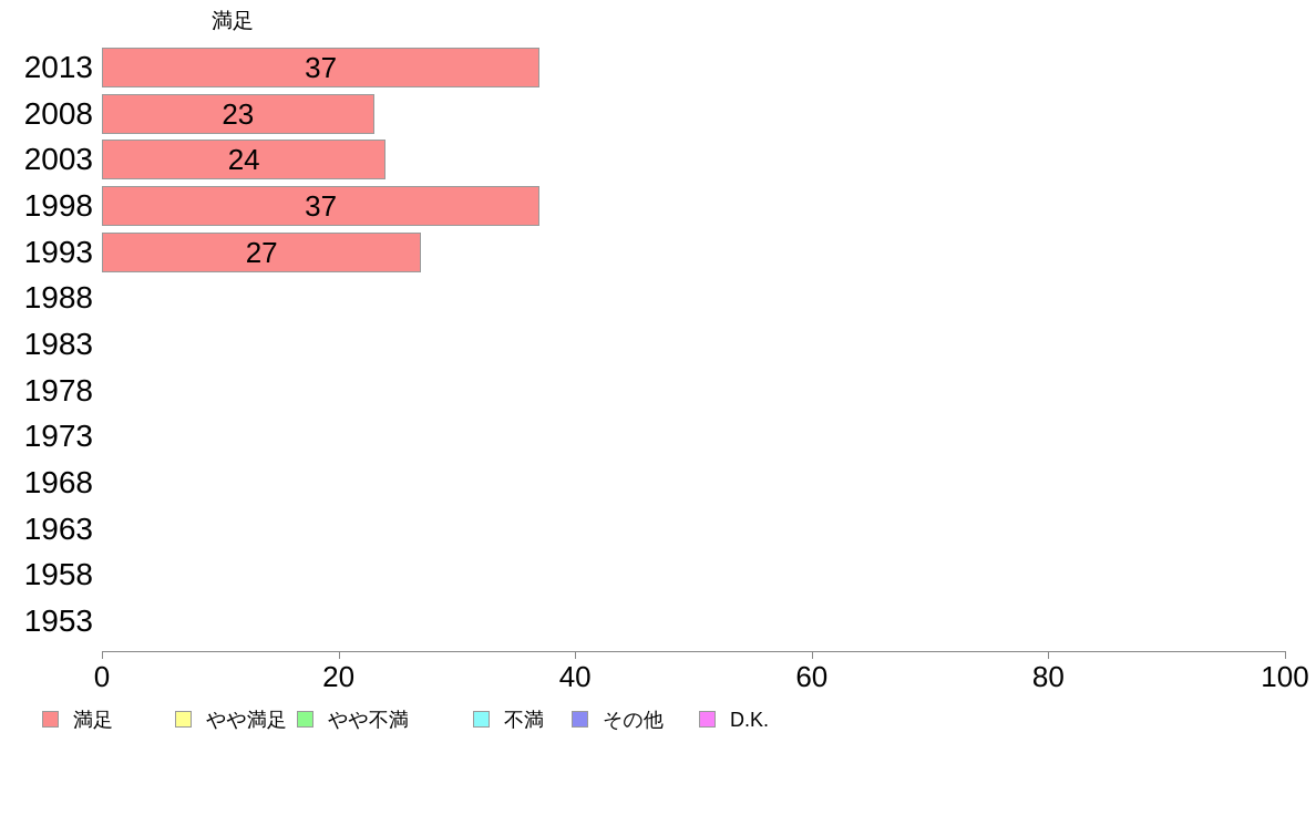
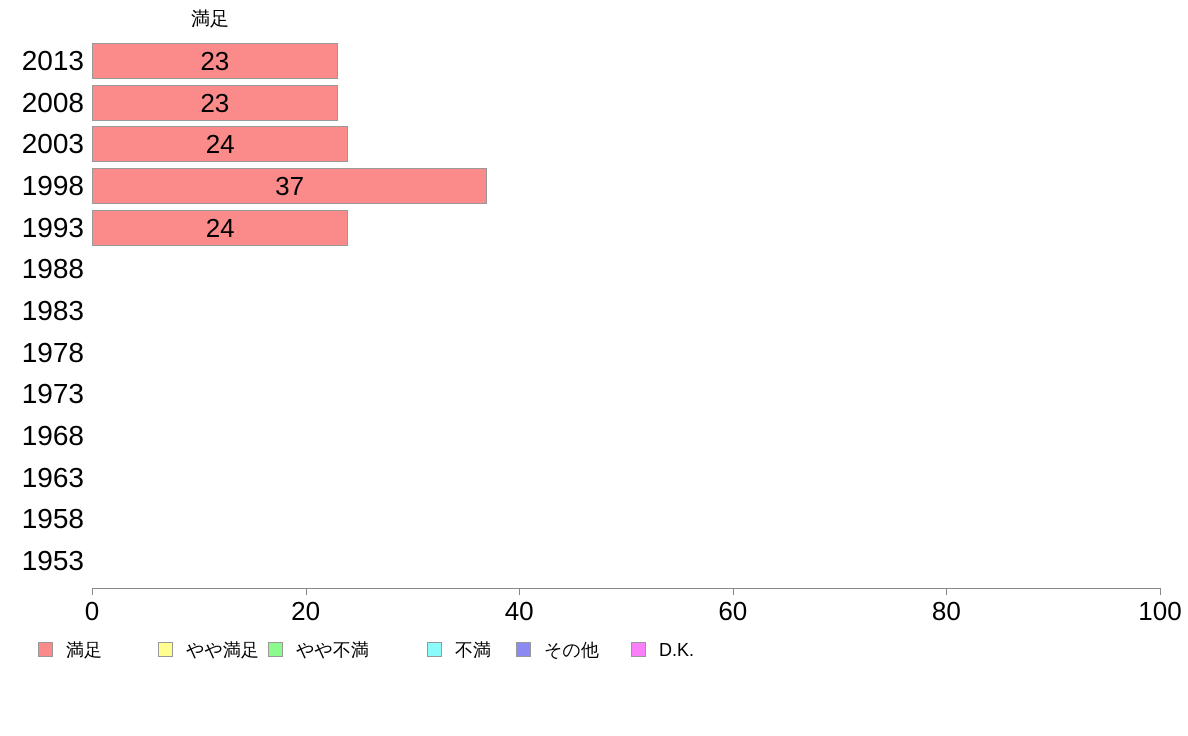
2013: 37 -> 23
1993: 27 -> 24
